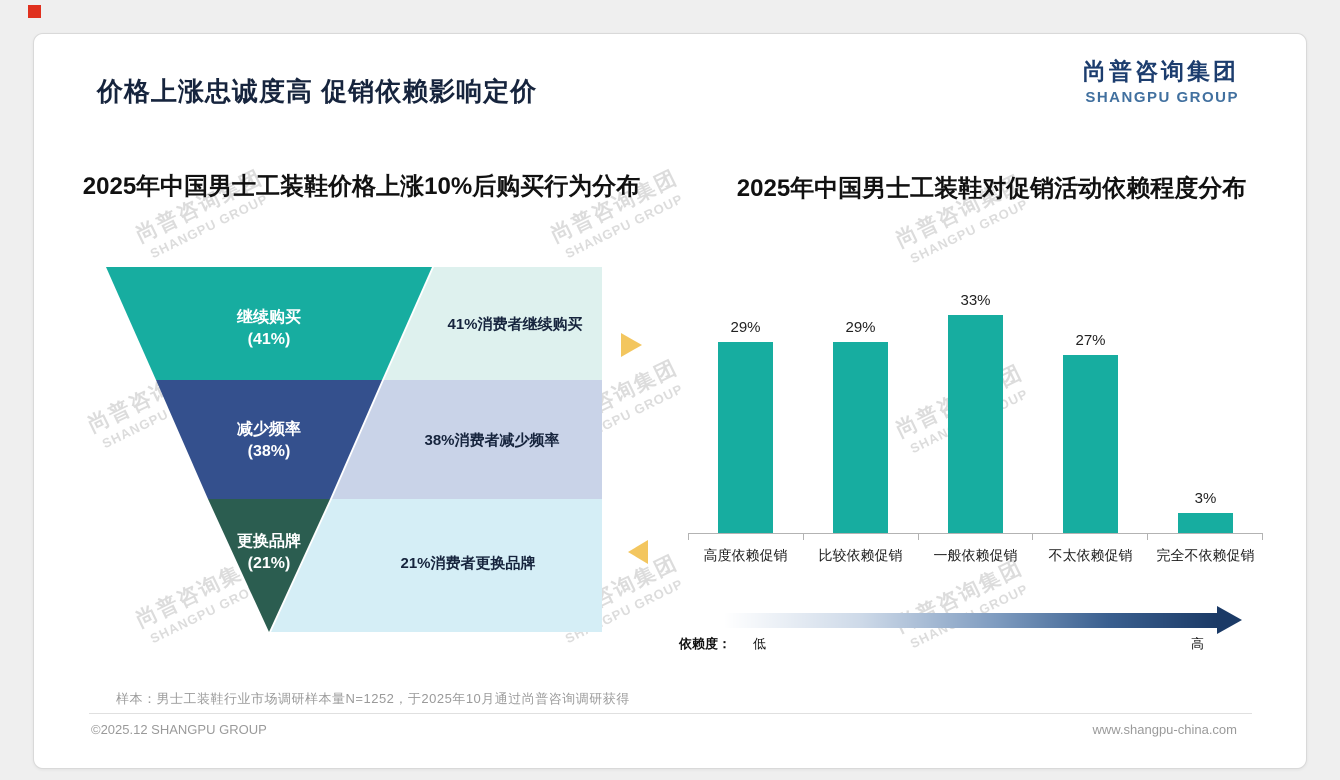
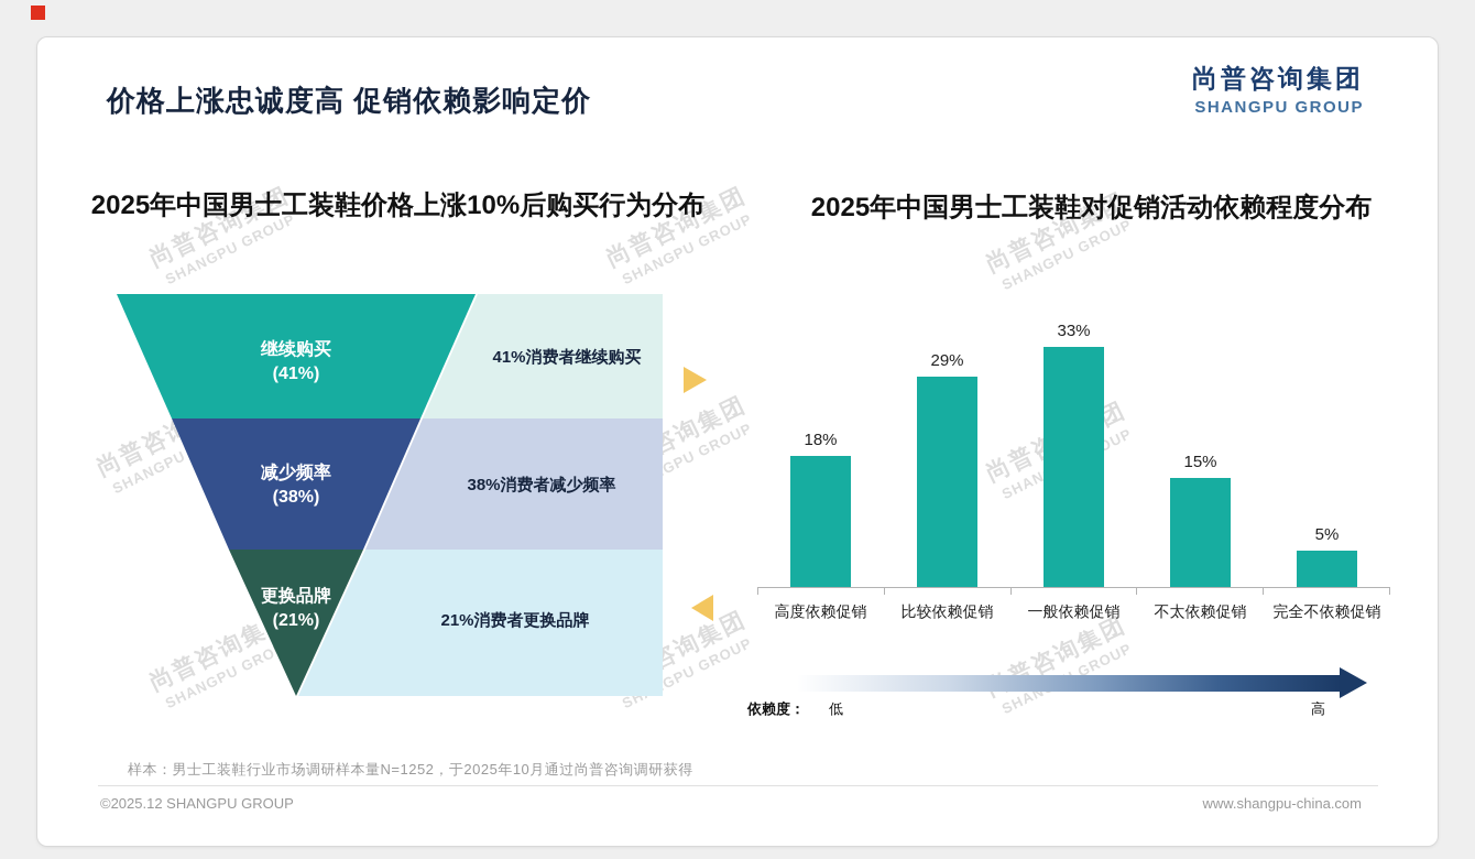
2025年中国男士工装鞋对促销活动依赖程度分布/高度依赖促销: 29% -> 18%
2025年中国男士工装鞋对促销活动依赖程度分布/不太依赖促销: 27% -> 15%
2025年中国男士工装鞋对促销活动依赖程度分布/完全不依赖促销: 3% -> 5%
